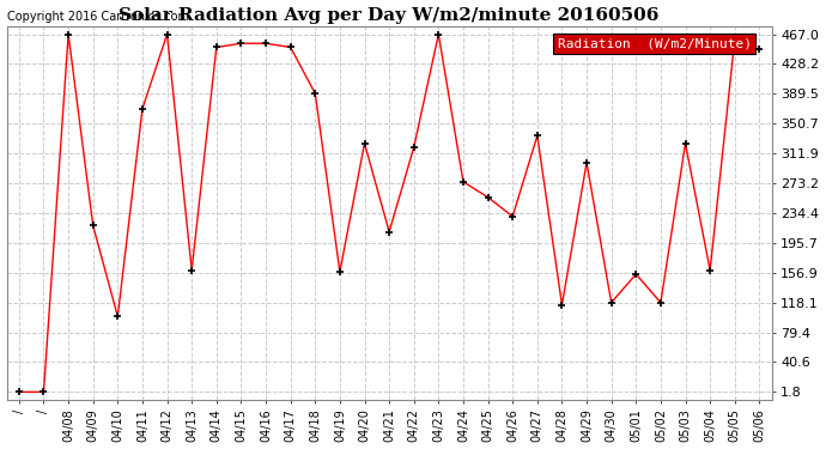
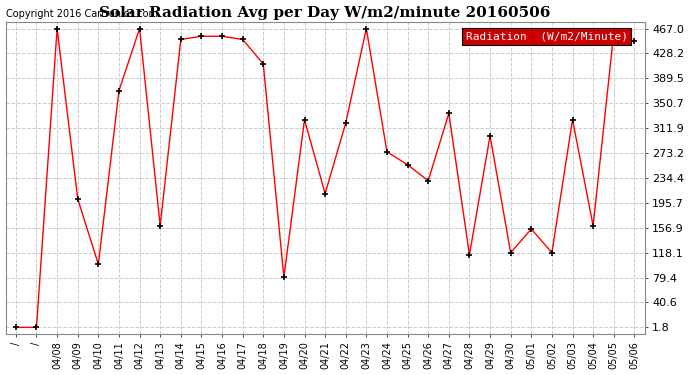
04/09: 218 -> 202
04/18: 390 -> 412
04/19: 158 -> 80
